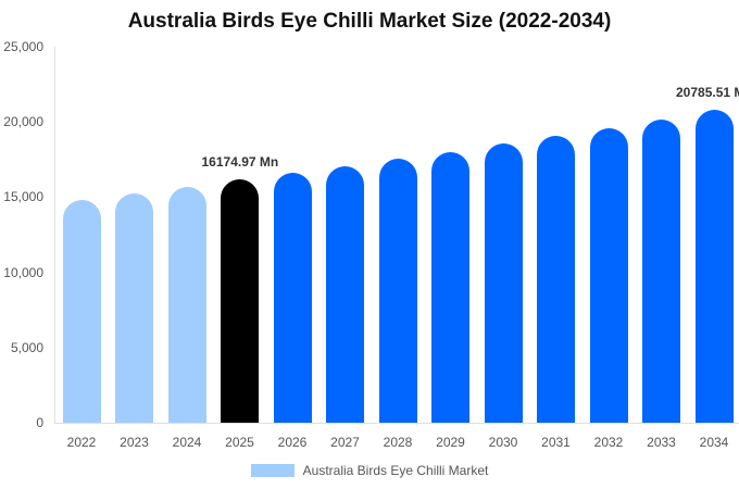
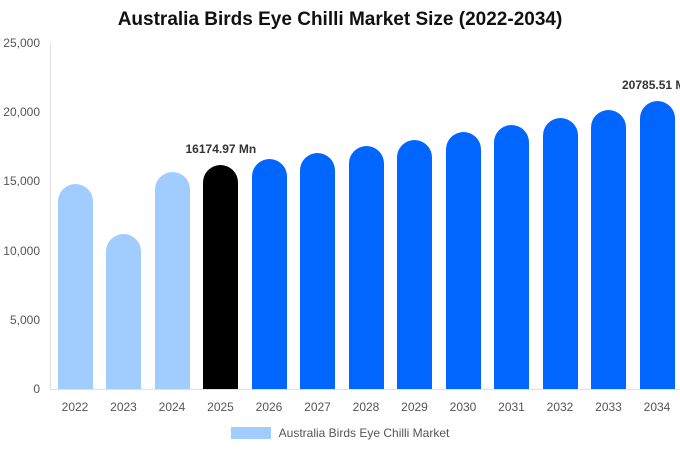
2023: 15200 -> 11200
